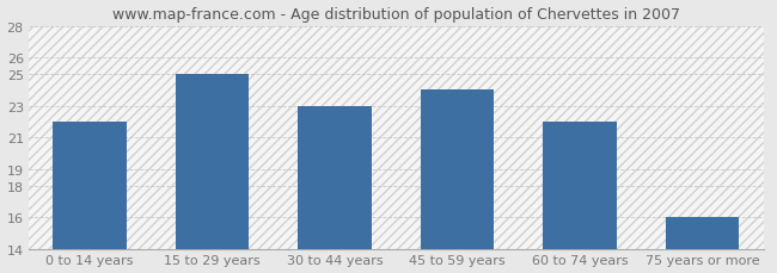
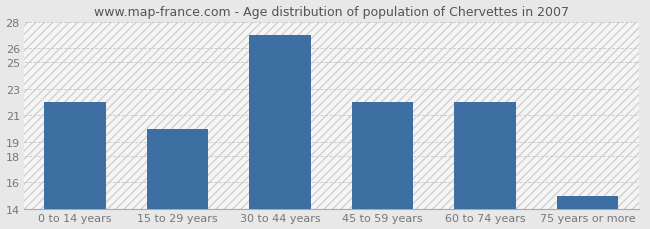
15 to 29 years: 25 -> 20
30 to 44 years: 23 -> 27
45 to 59 years: 24 -> 22
75 years or more: 16 -> 15
